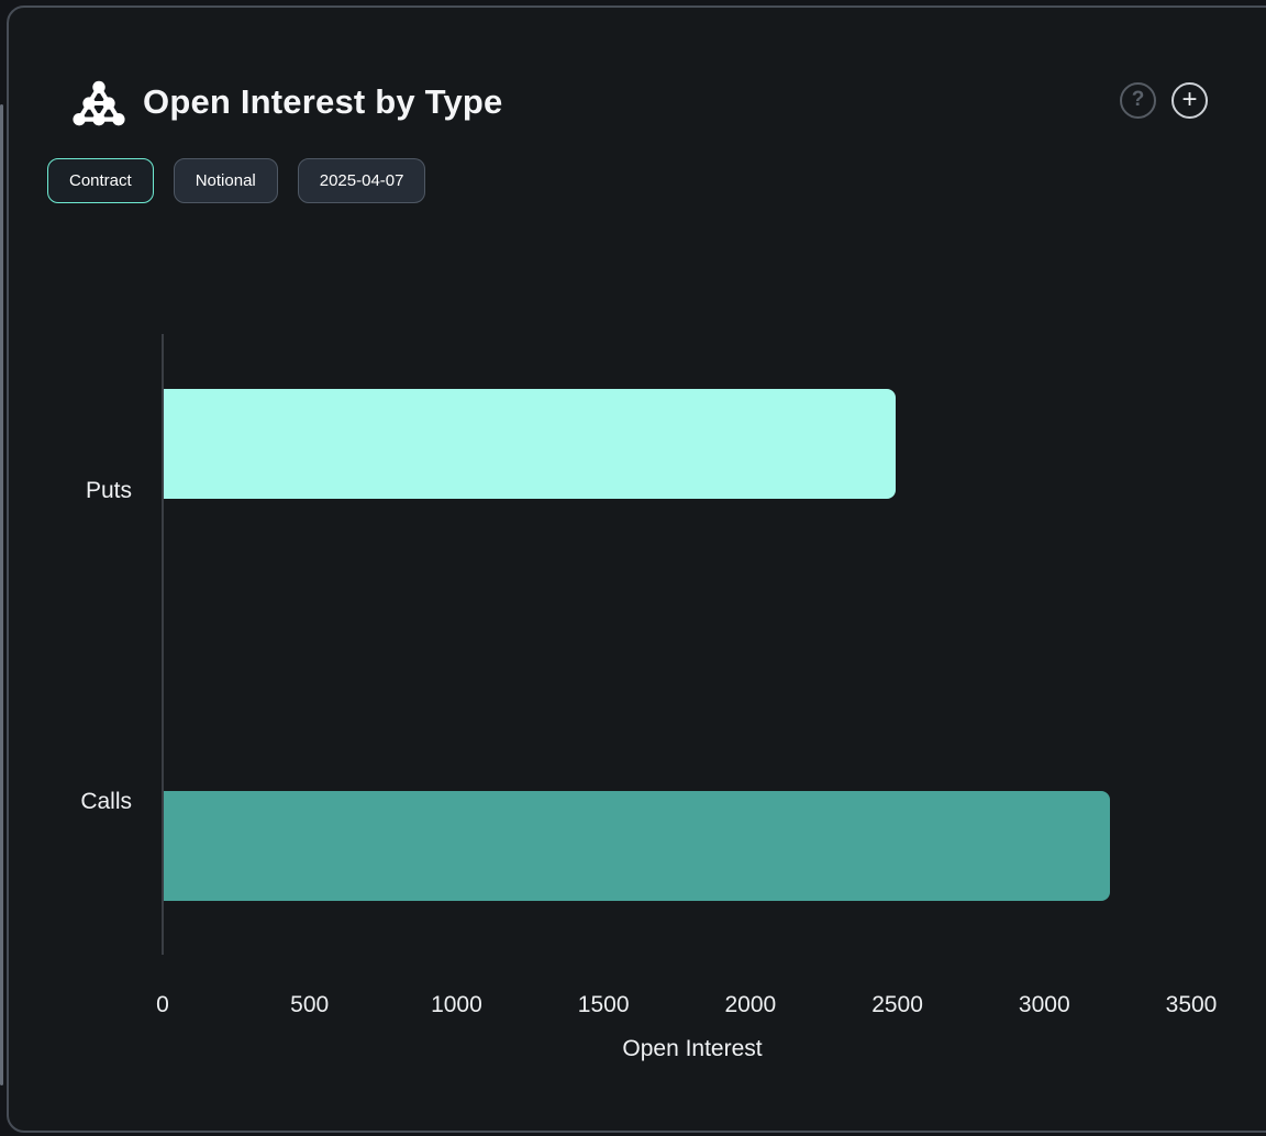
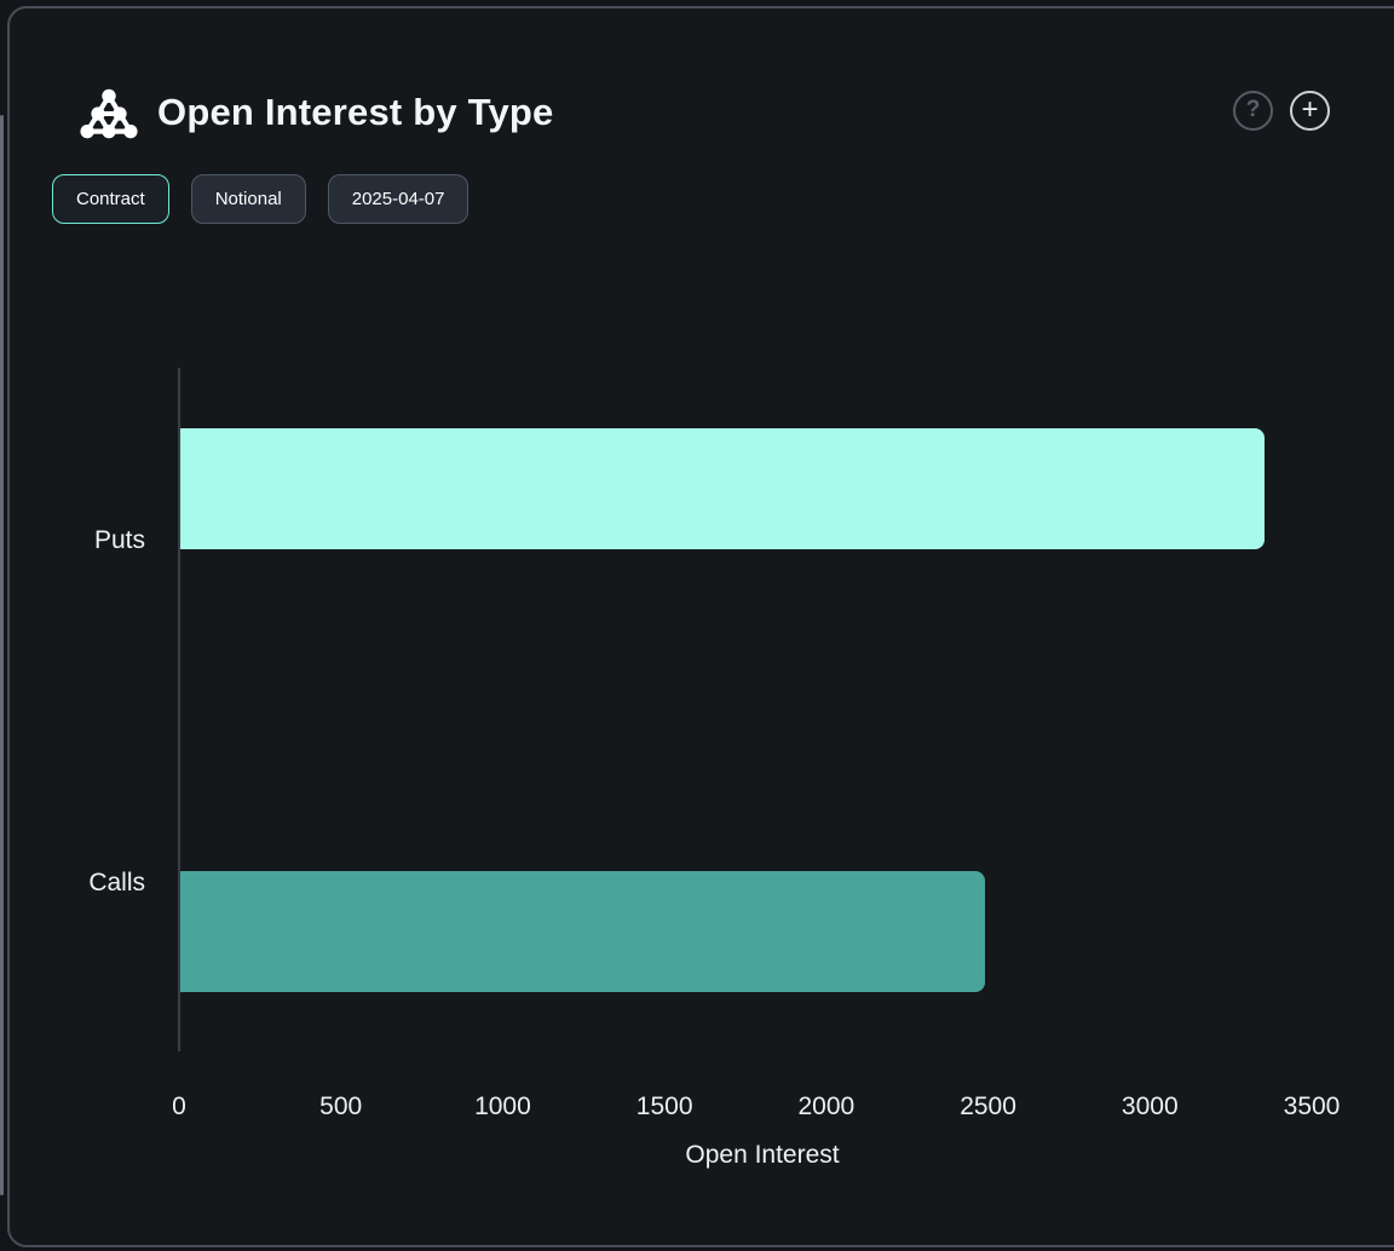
Puts: 2490 -> 3350
Calls: 3220 -> 2480
